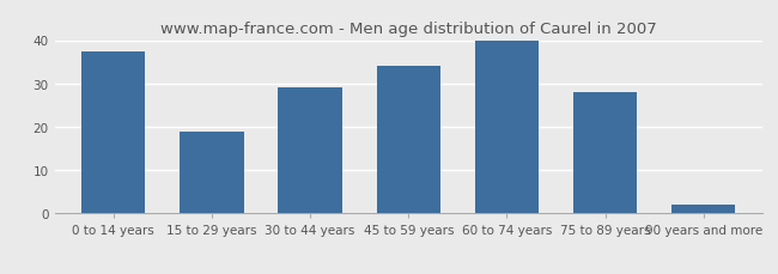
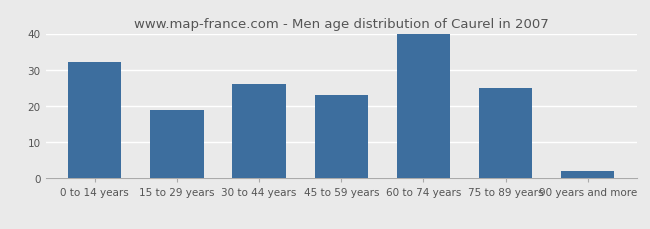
0 to 14 years: 37.5 -> 32.0
30 to 44 years: 29.0 -> 26.0
45 to 59 years: 34.0 -> 23.0
75 to 89 years: 28.0 -> 25.0
